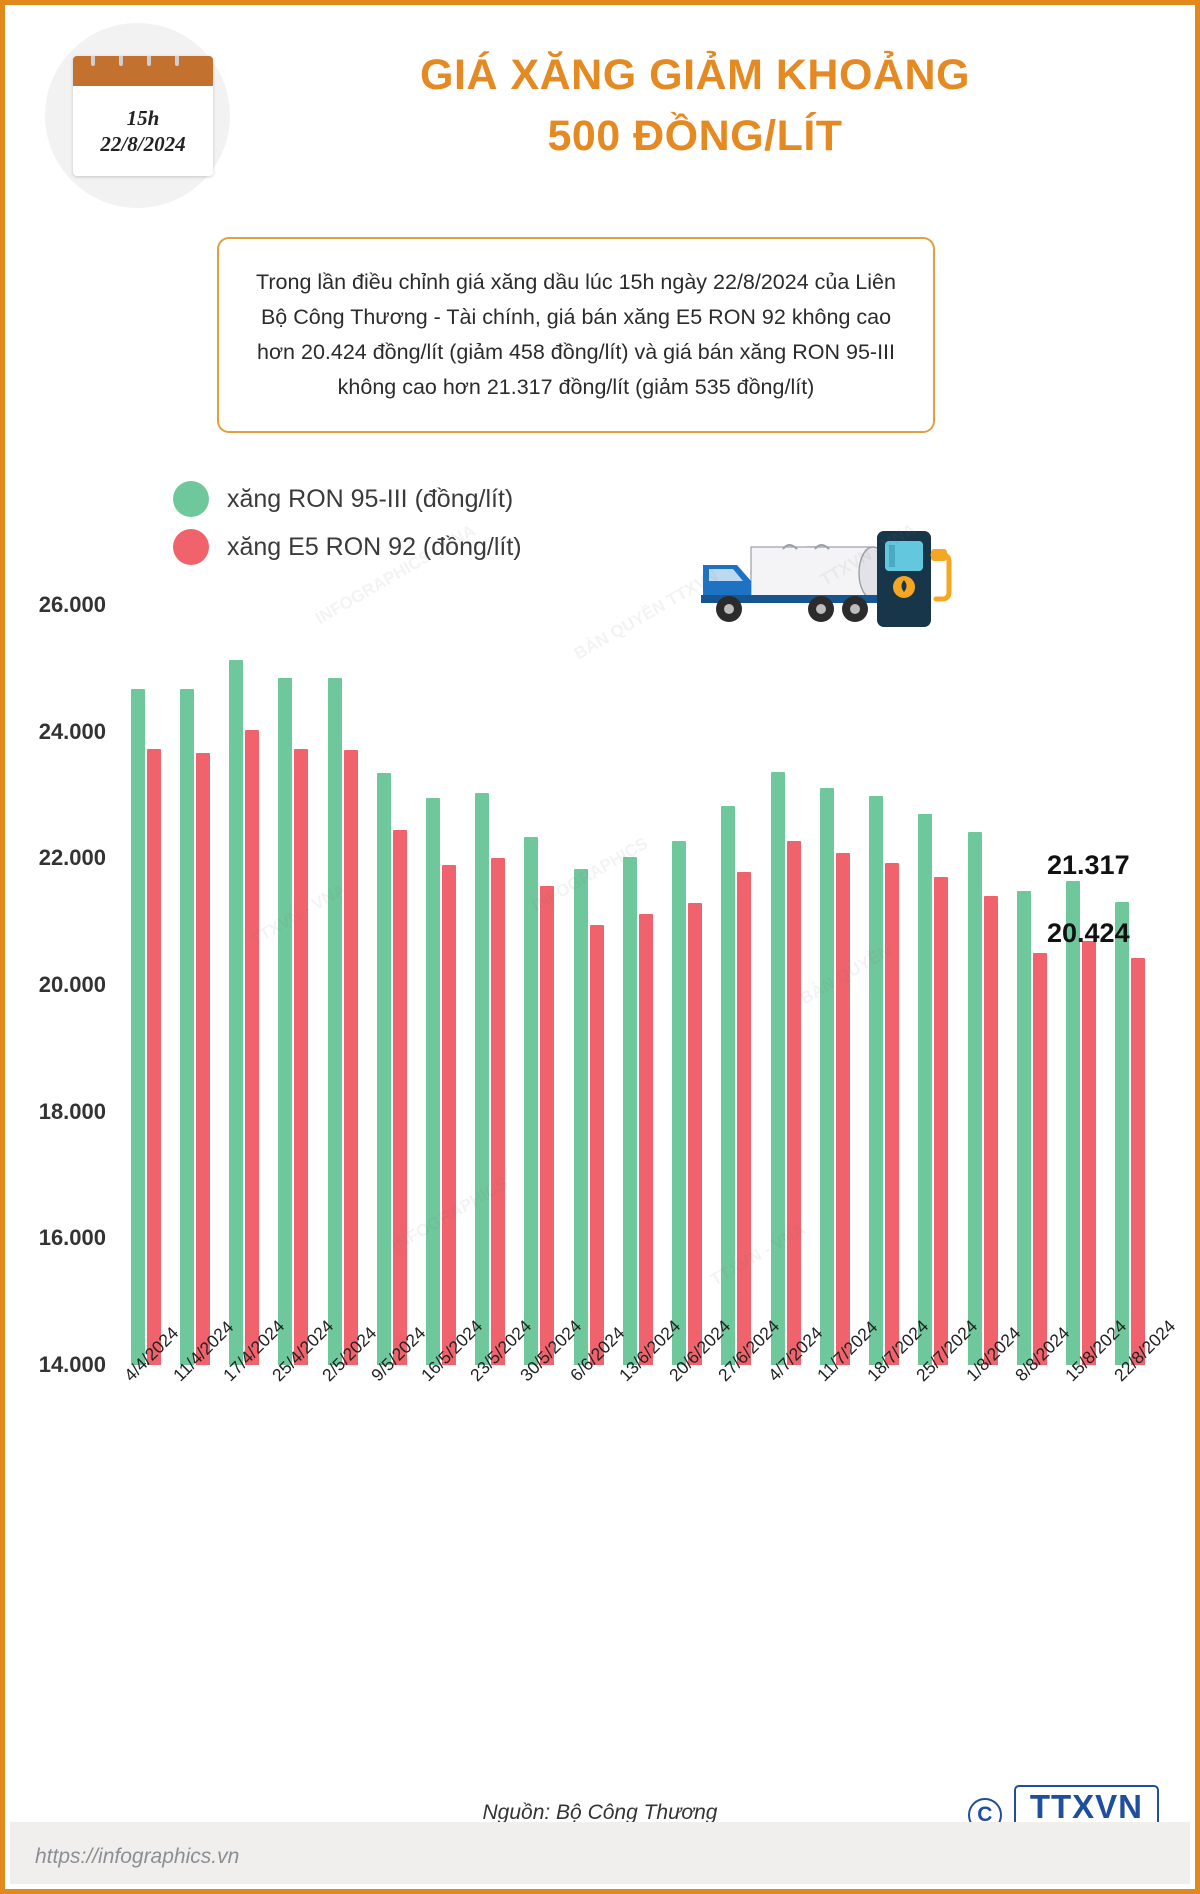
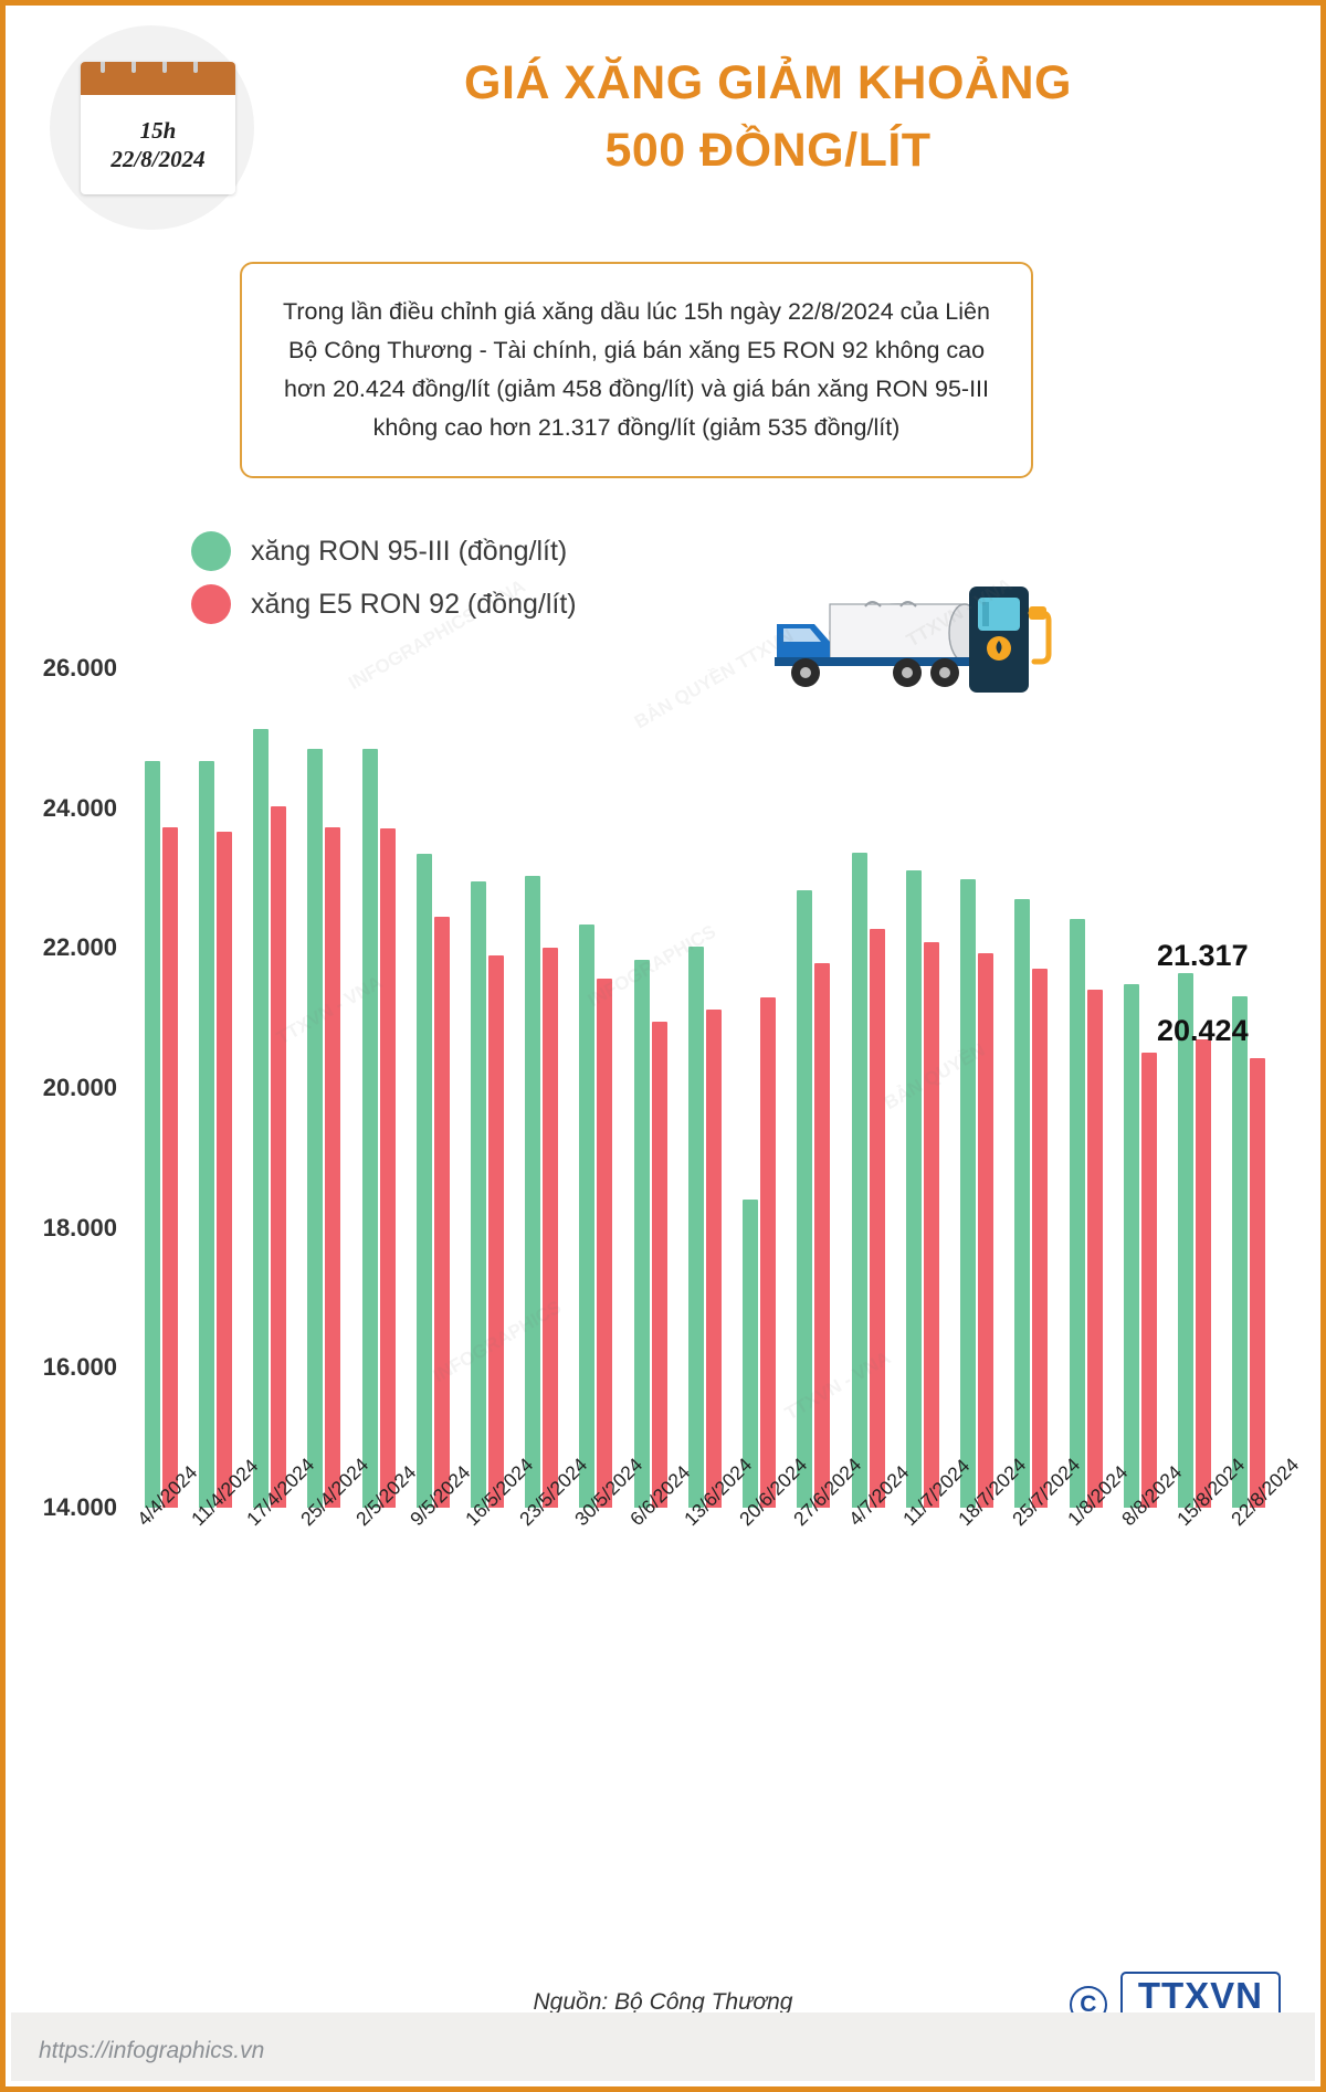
xăng RON 95-III (đồng/lít)/20/6/2024: 22300 -> 18400
